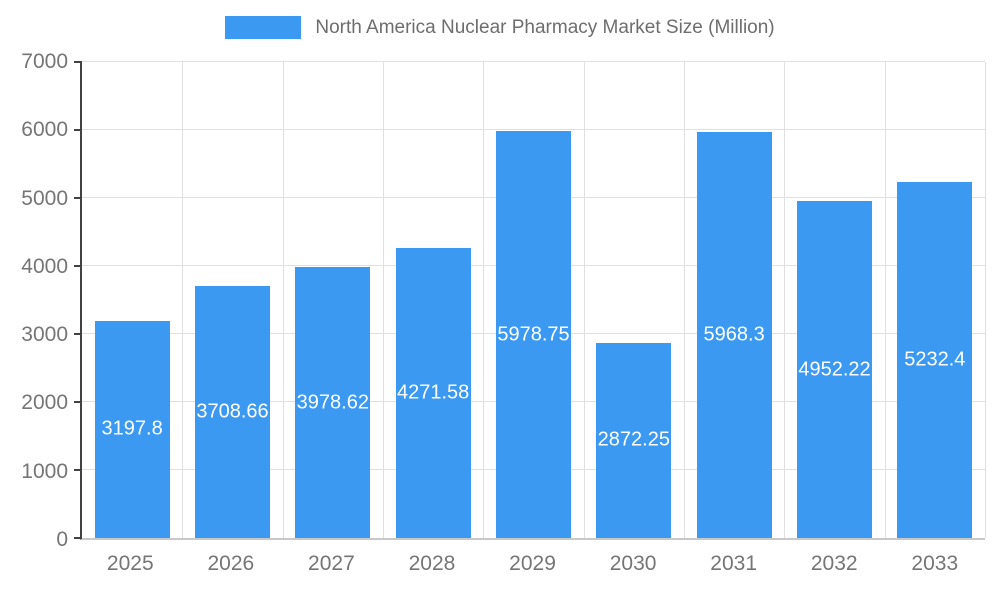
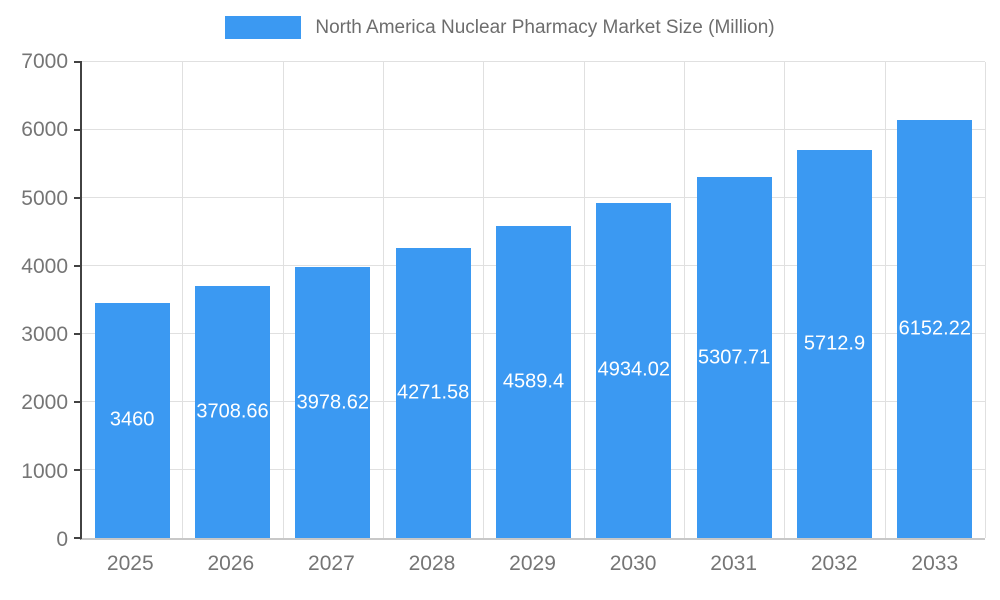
2025: 3197.8 -> 3460
2029: 5978.75 -> 4589.4
2030: 2872.25 -> 4934.02
2031: 5968.3 -> 5307.71
2032: 4952.22 -> 5712.9
2033: 5232.4 -> 6152.22
